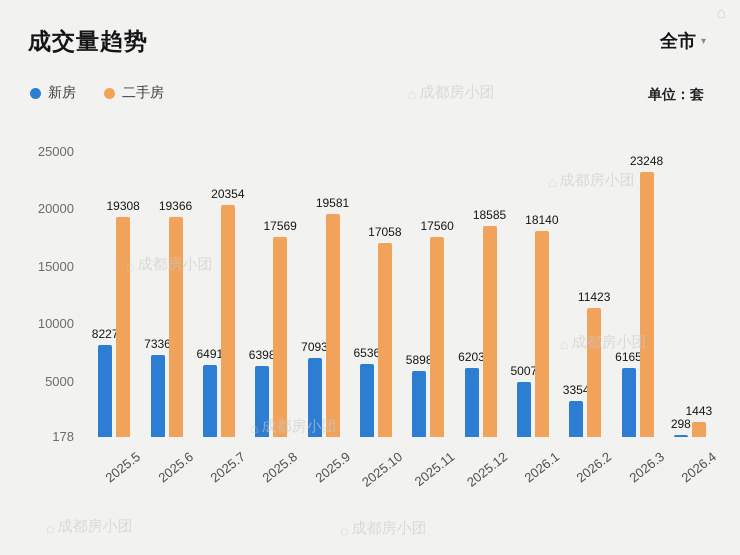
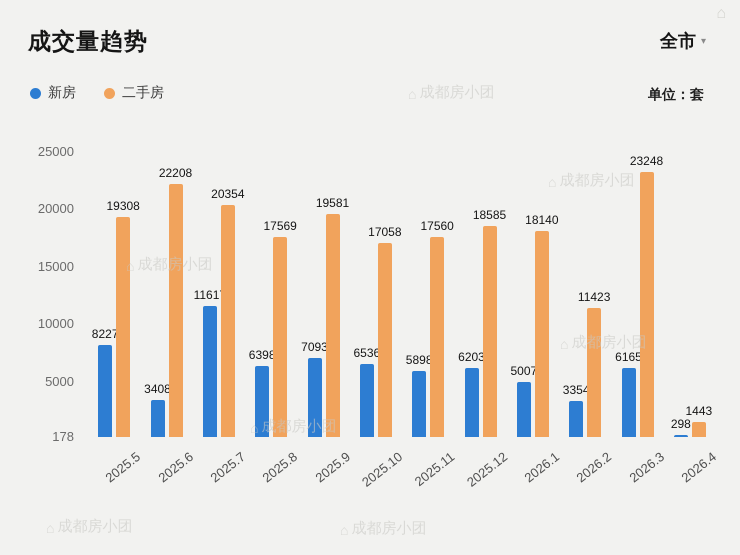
新房/2025.6: 7336 -> 3408
二手房/2025.6: 19366 -> 22208
新房/2025.7: 6491 -> 11617
